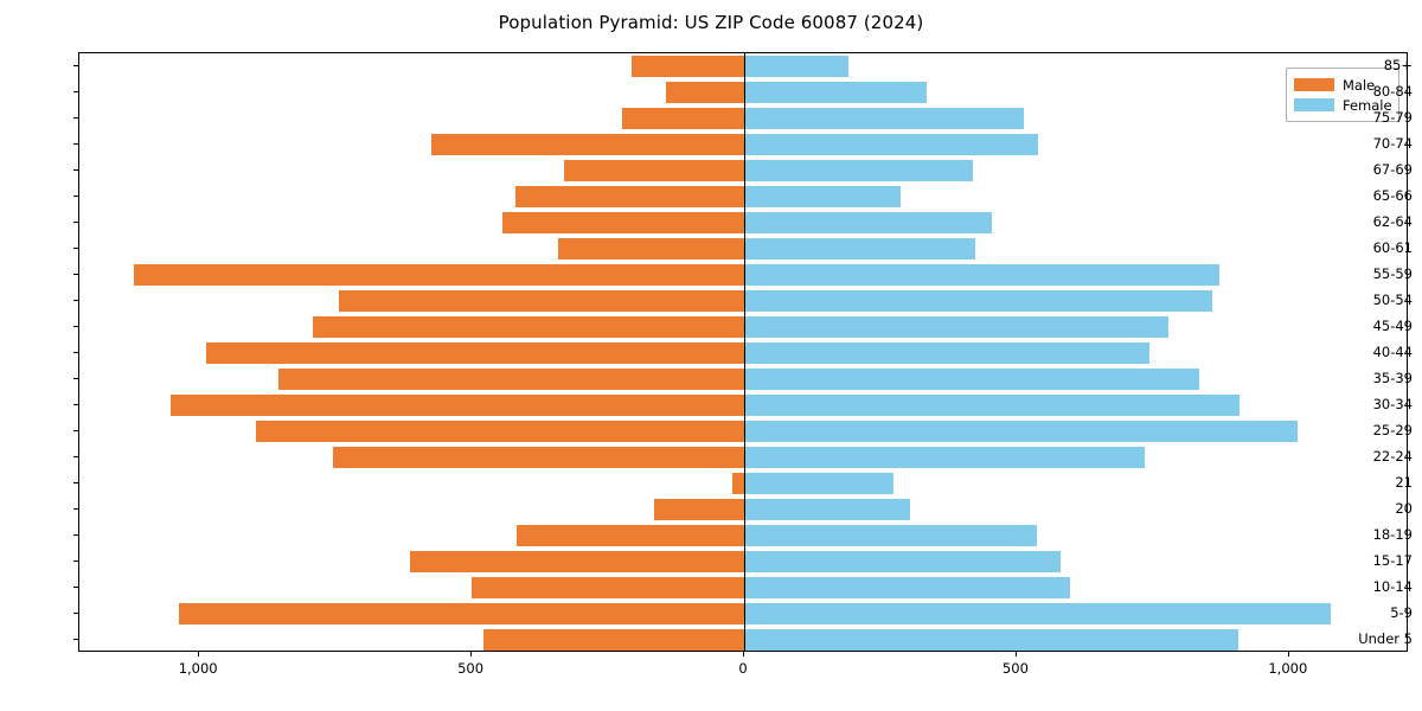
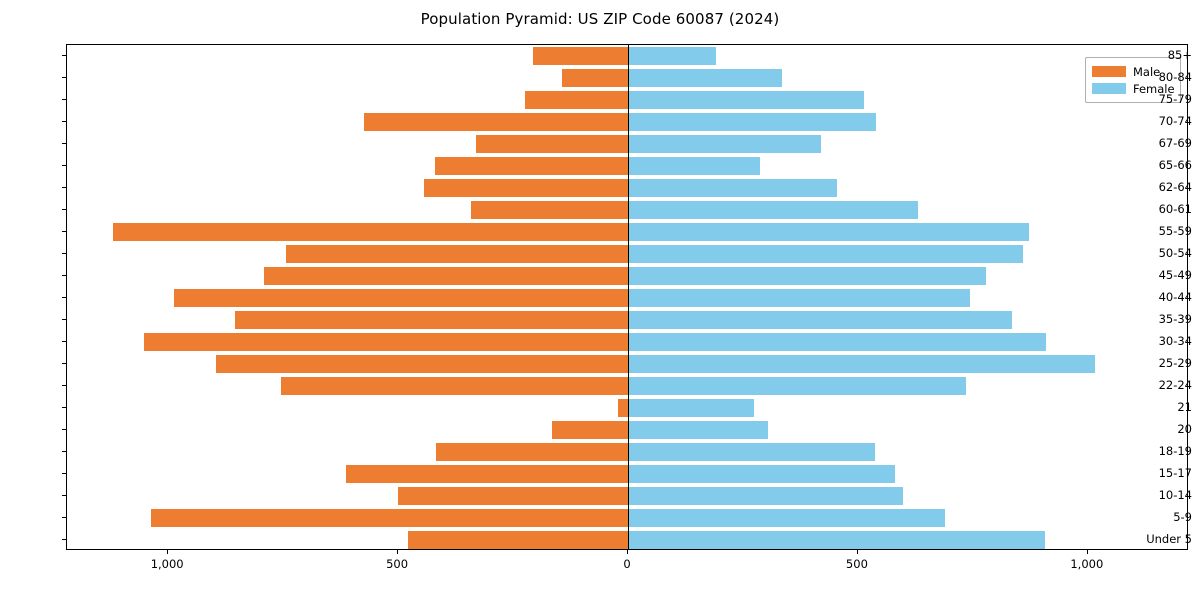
Female/60-61: 420 -> 630
Female/5-9: 1080 -> 690
